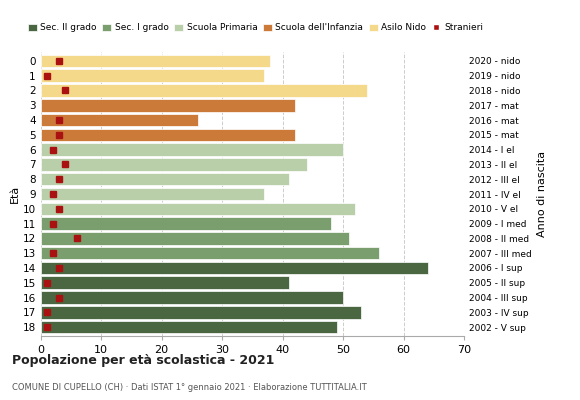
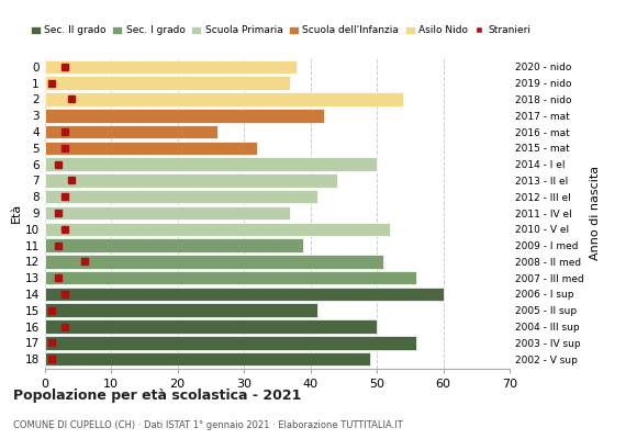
5: 42 -> 32
11: 48 -> 39
14: 64 -> 60
17: 53 -> 56
